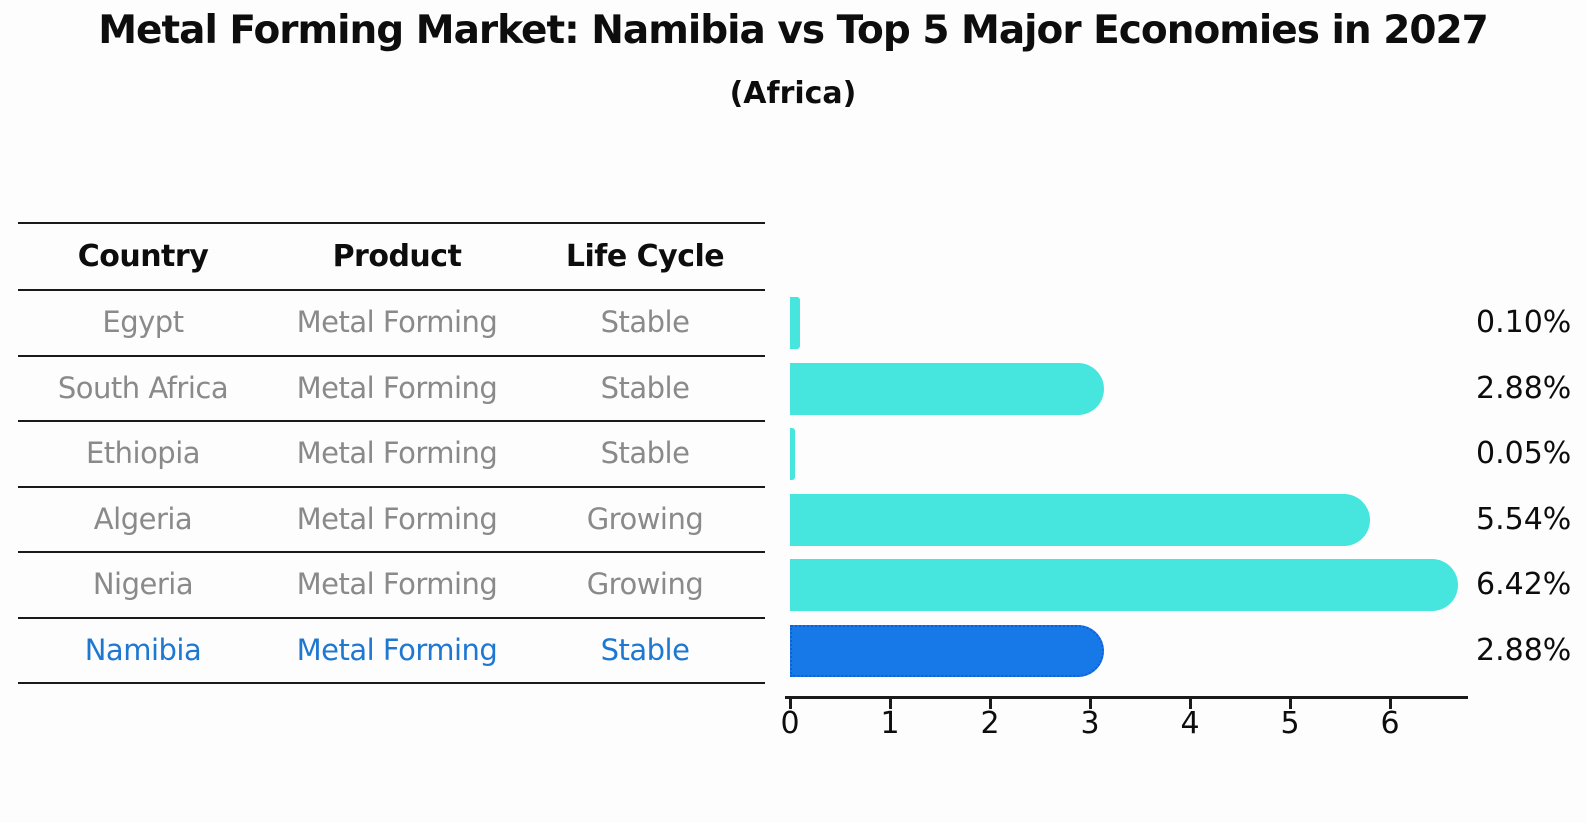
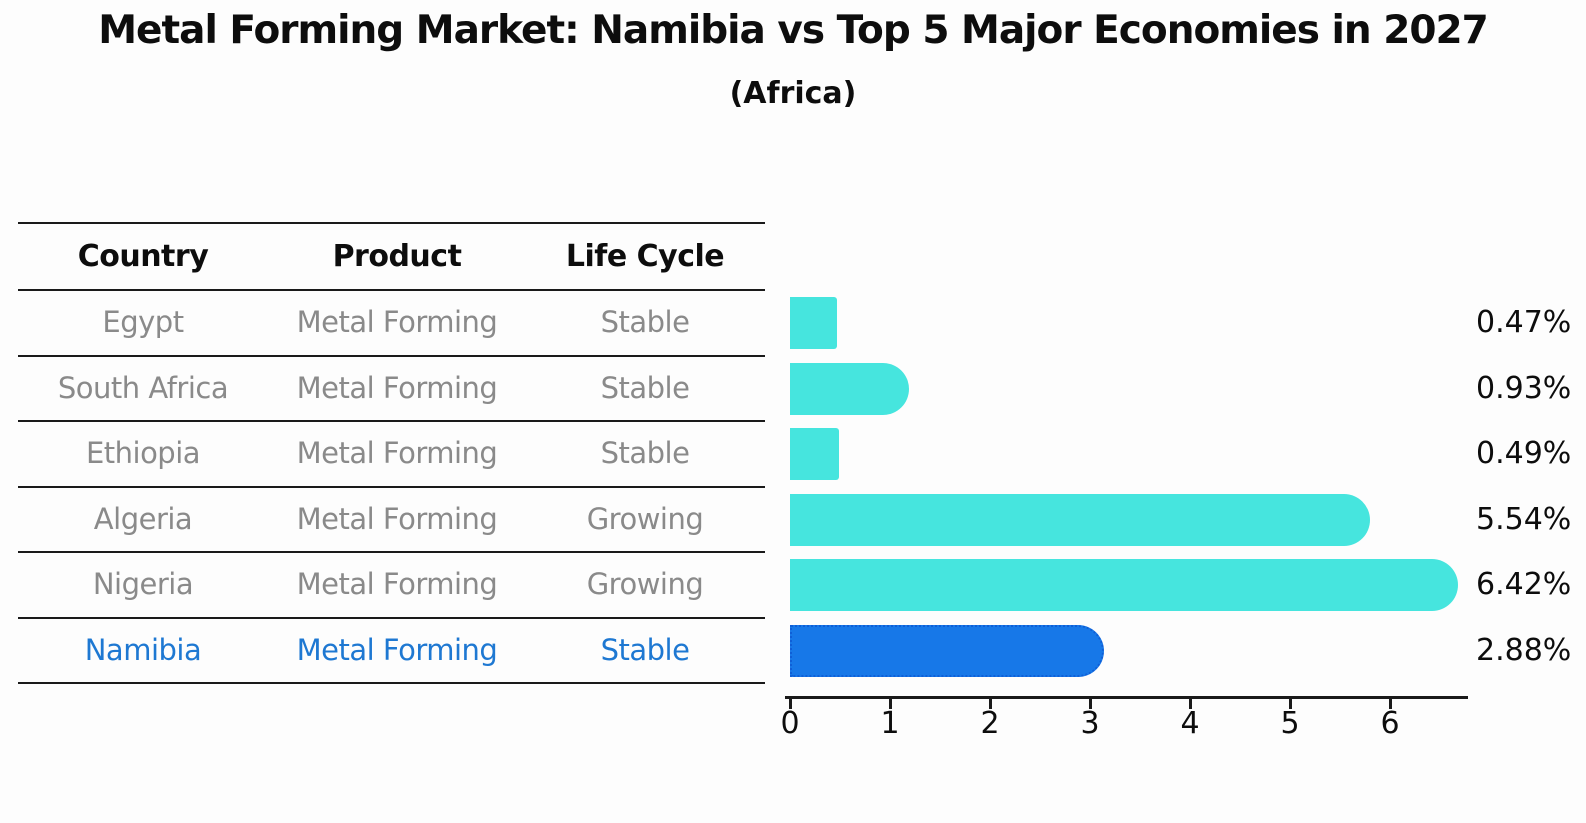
Egypt: 0.10% -> 0.47%
South Africa: 2.88% -> 0.93%
Ethiopia: 0.05% -> 0.49%
